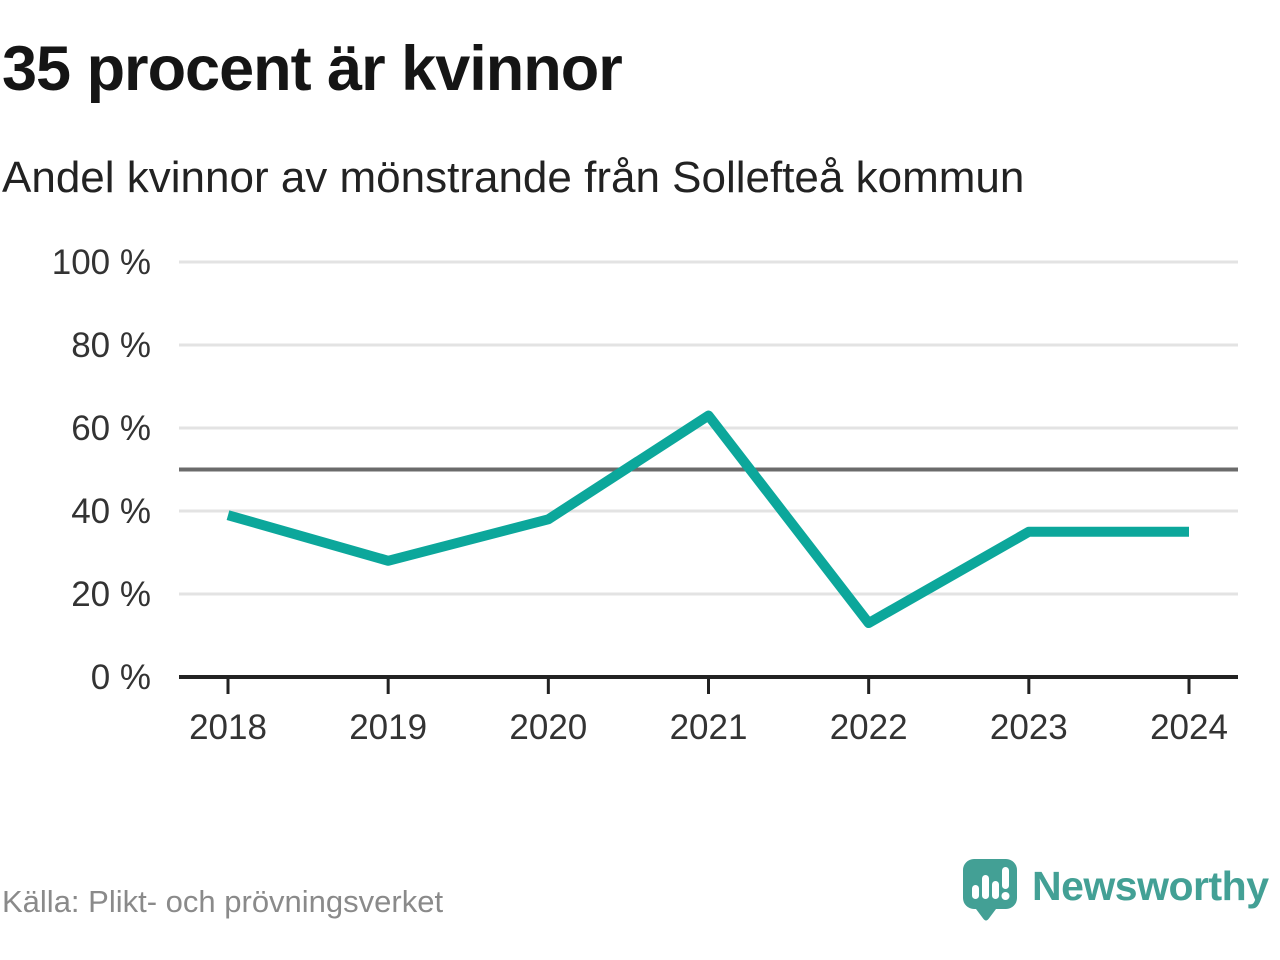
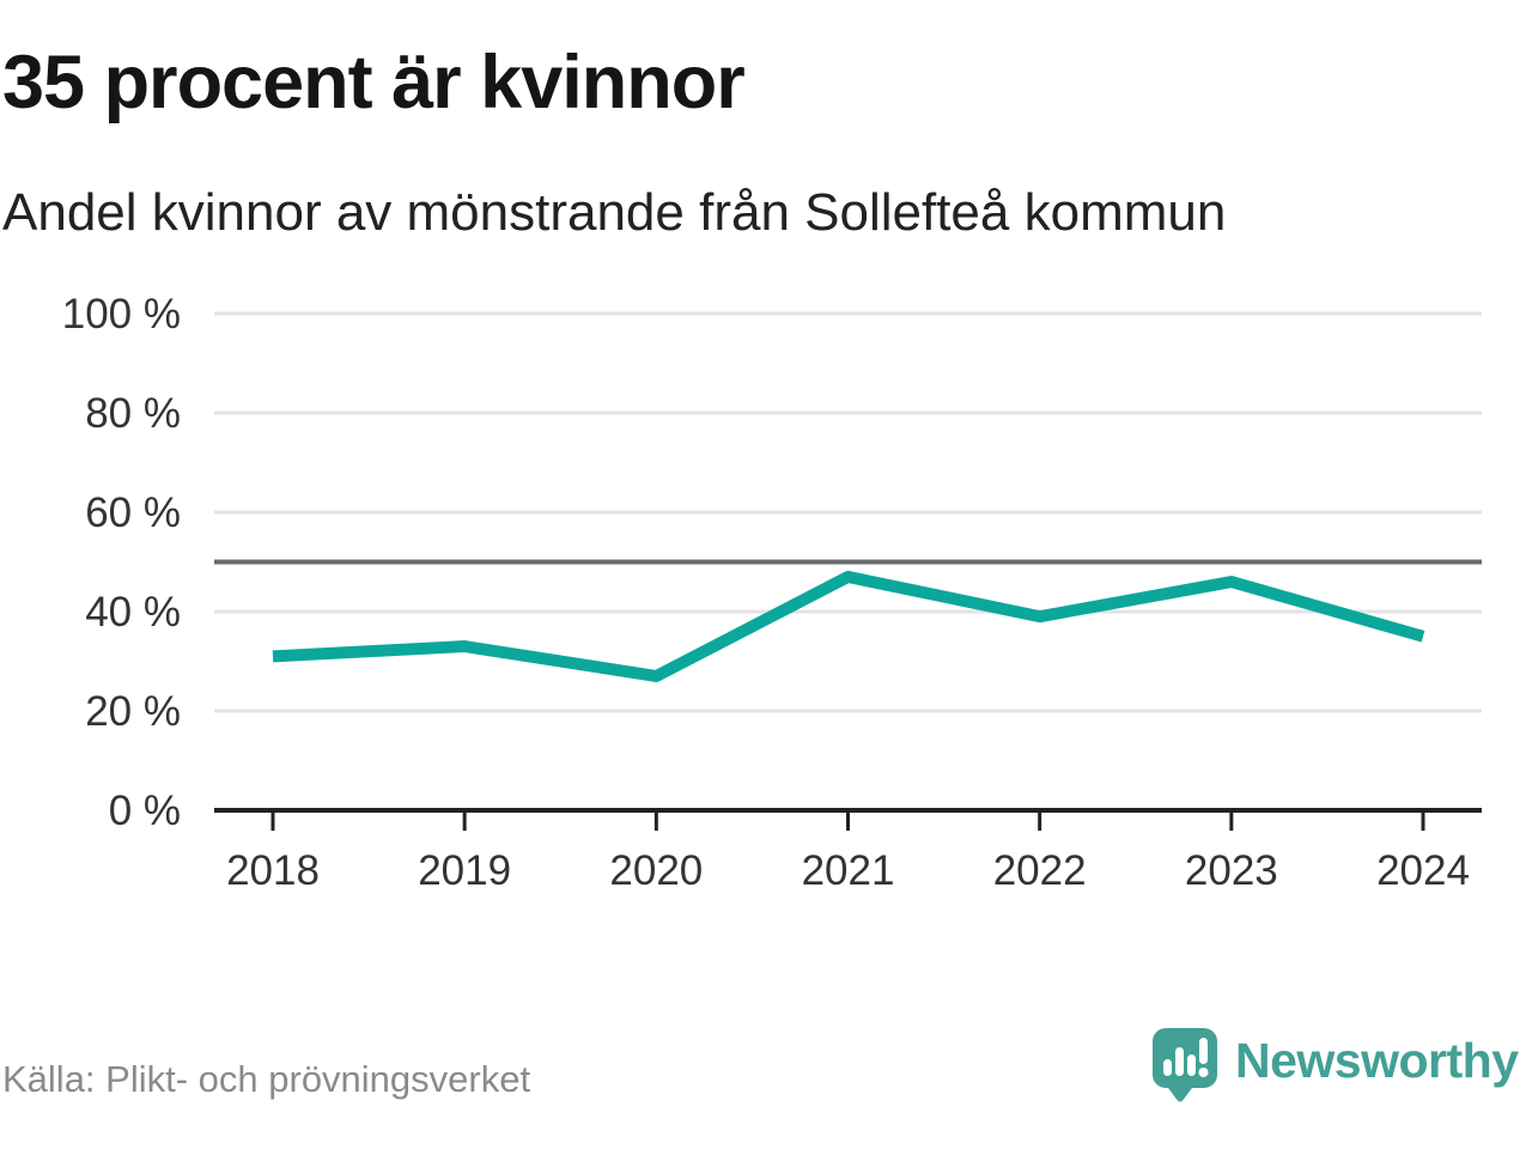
2018: 39% -> 31%
2019: 28% -> 33%
2020: 38% -> 27%
2021: 63% -> 47%
2022: 13% -> 39%
2023: 35% -> 46%
